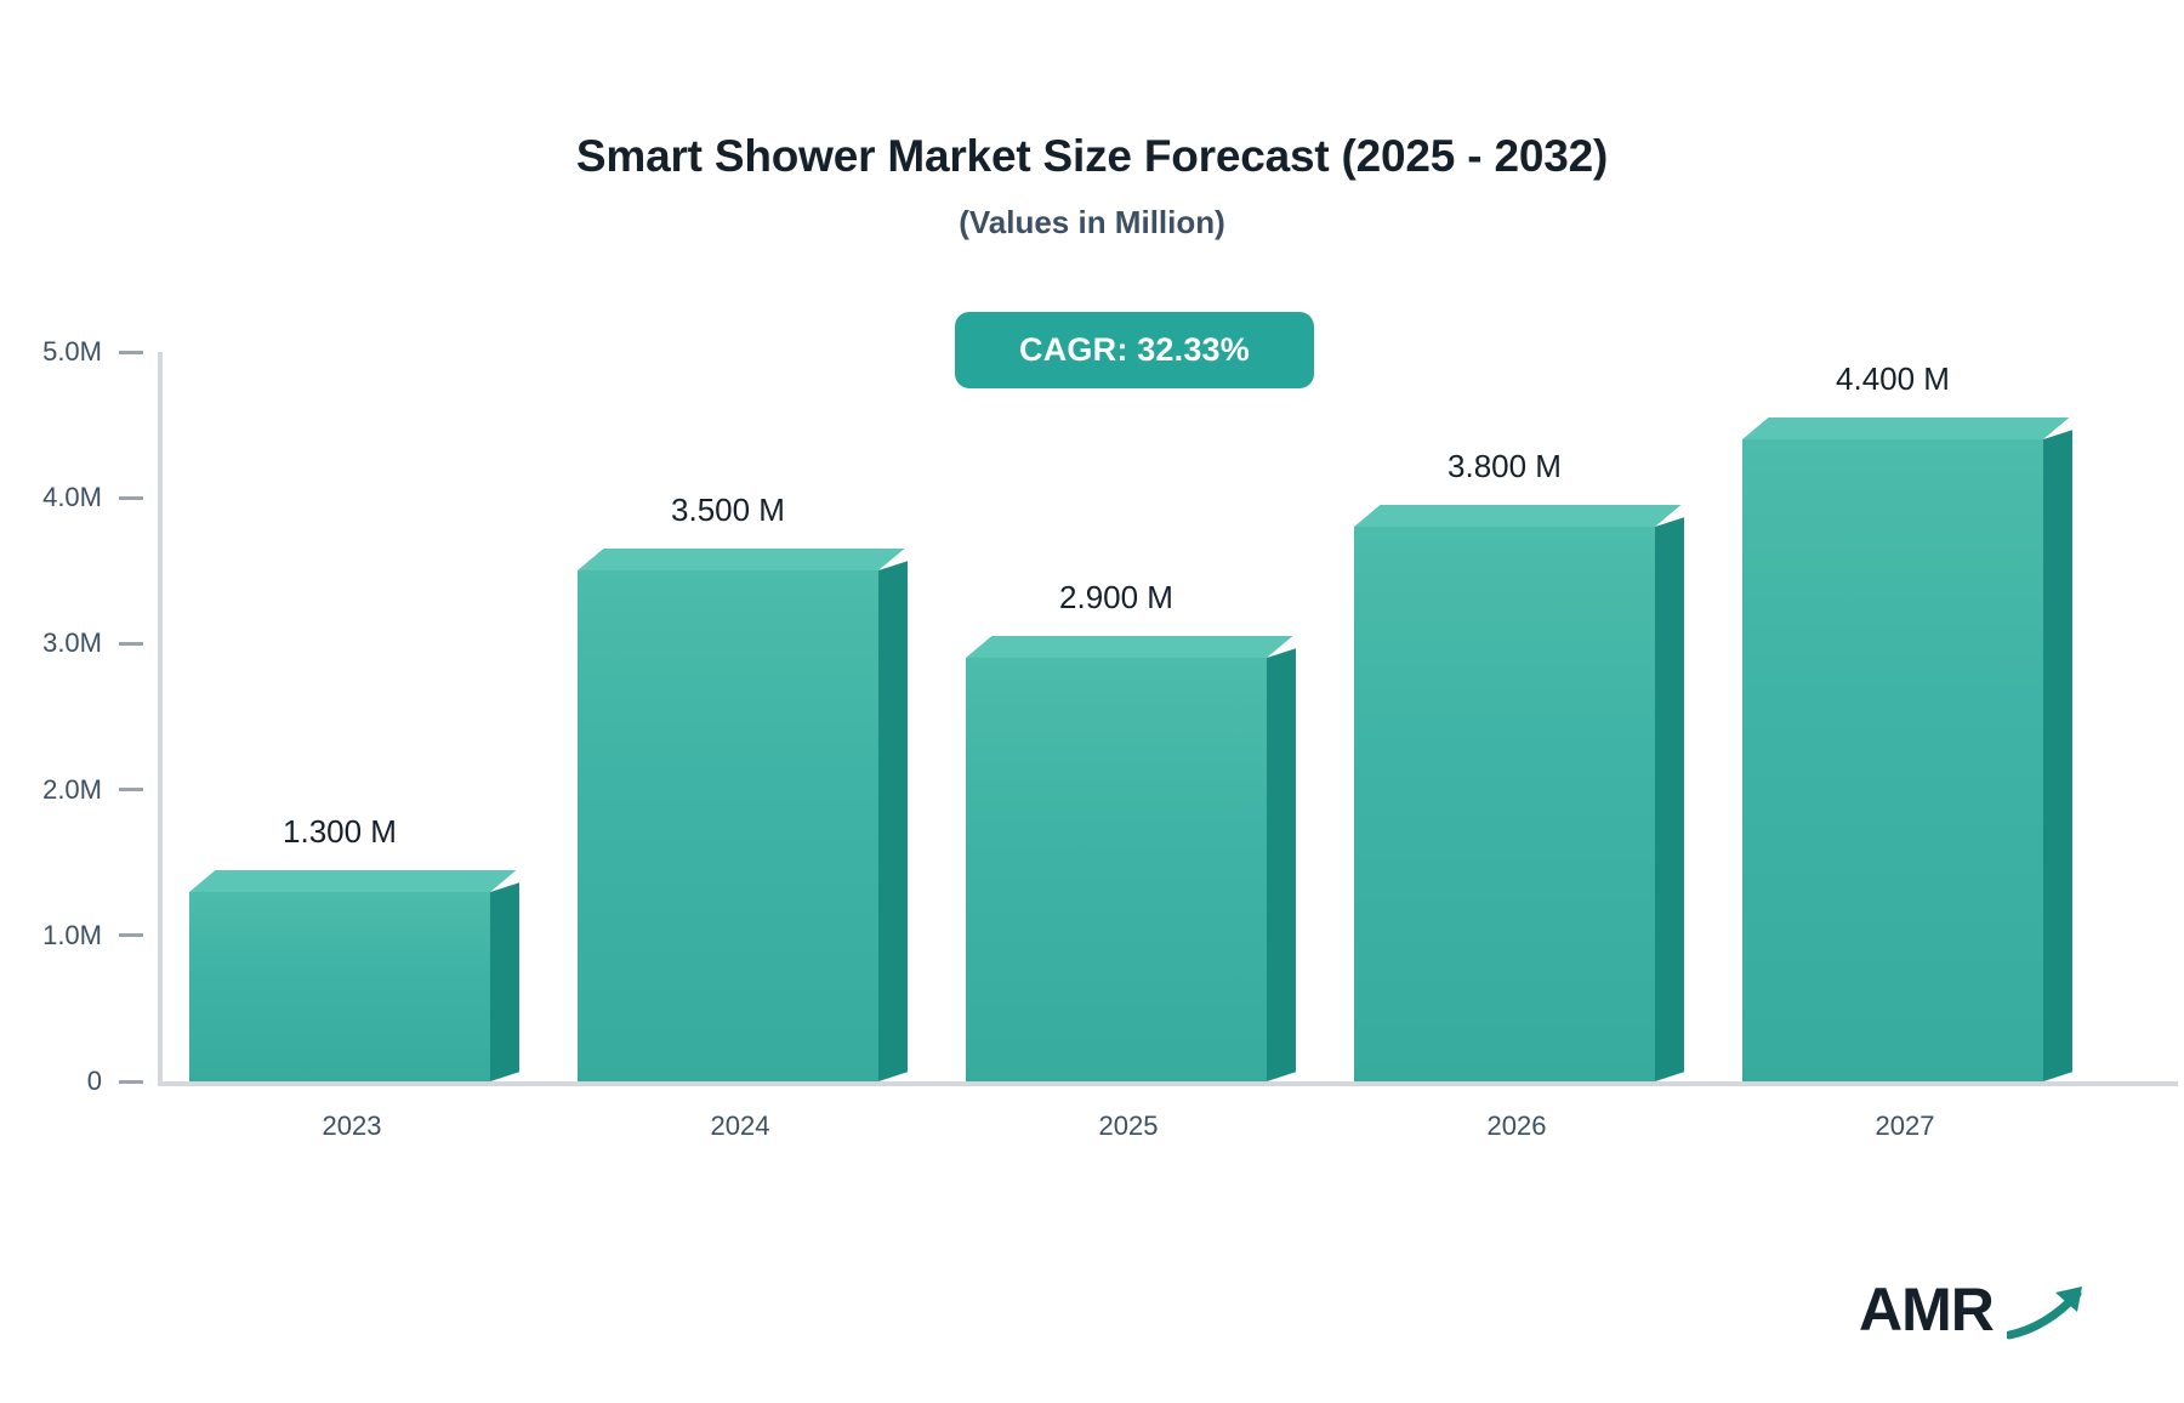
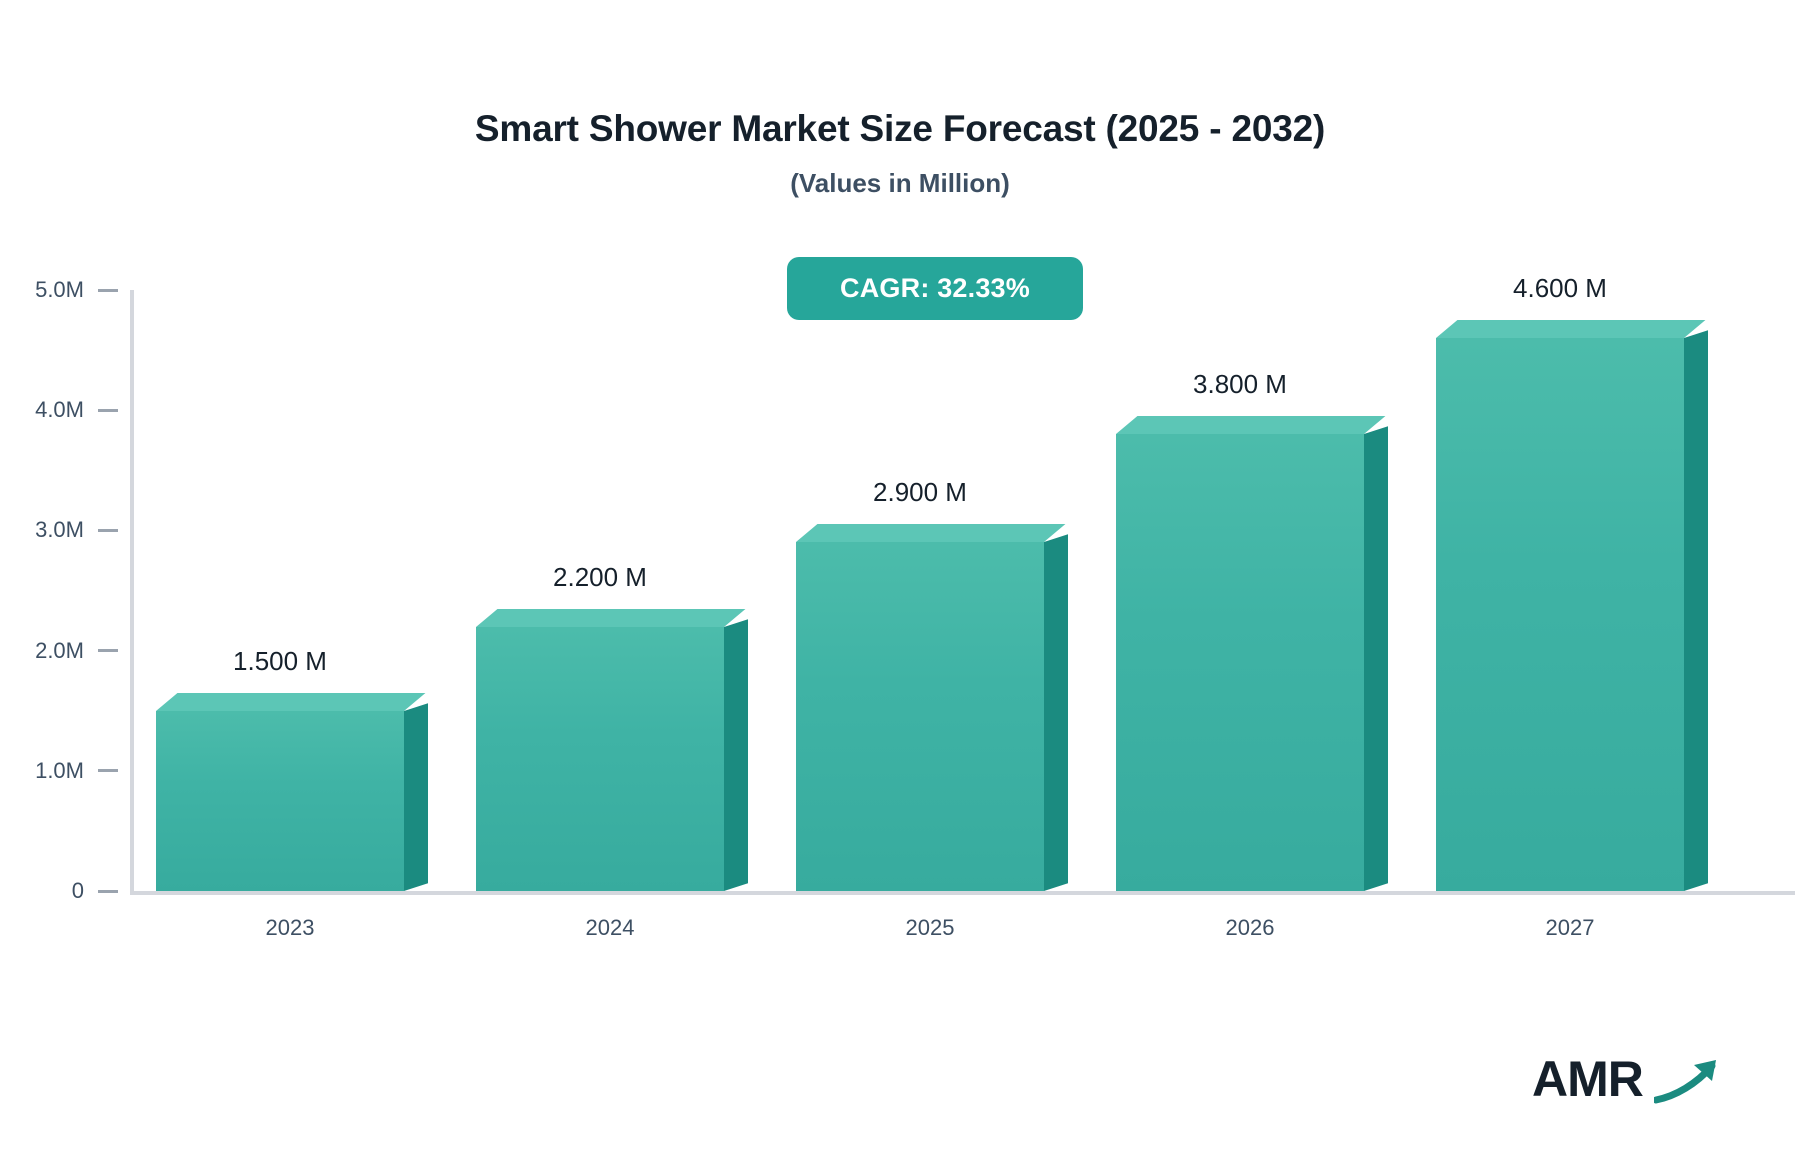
2023: 1.300 -> 1.500
2024: 3.500 -> 2.200
2027: 4.400 -> 4.600
